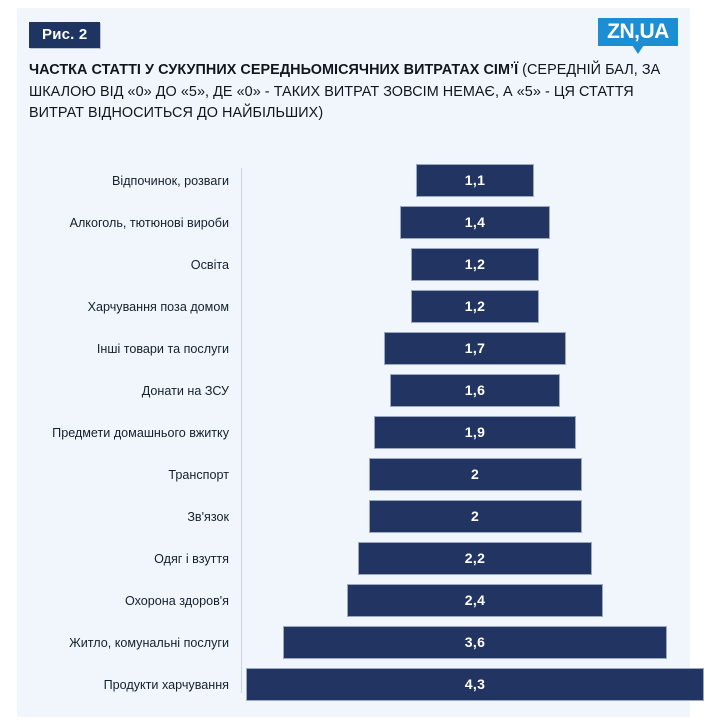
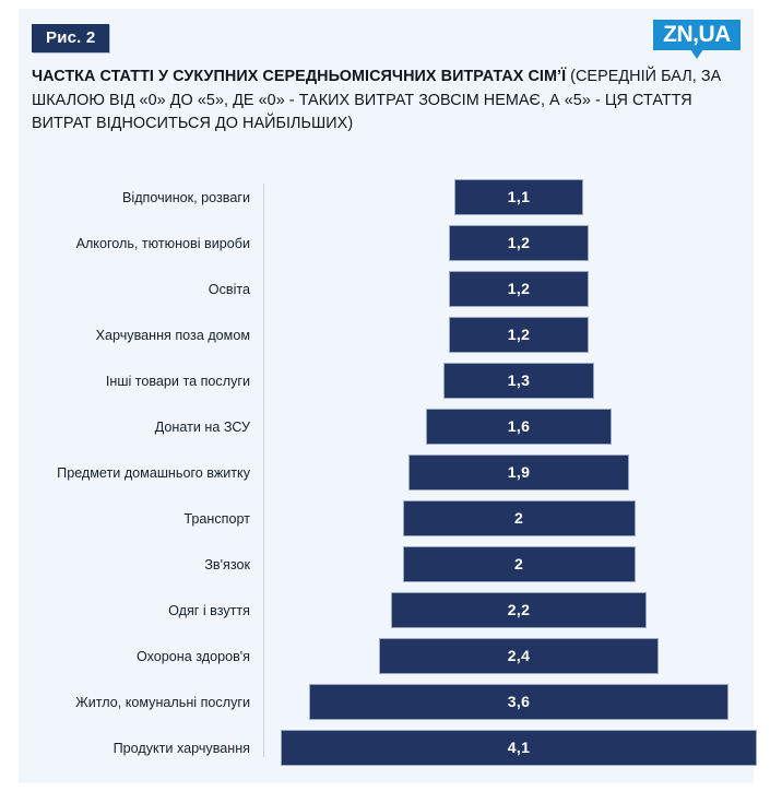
Алкоголь, тютюнові вироби: 1,4 -> 1,2
Інші товари та послуги: 1,7 -> 1,3
Продукти харчування: 4,3 -> 4,1
